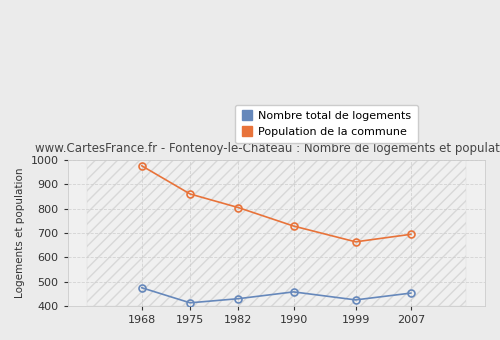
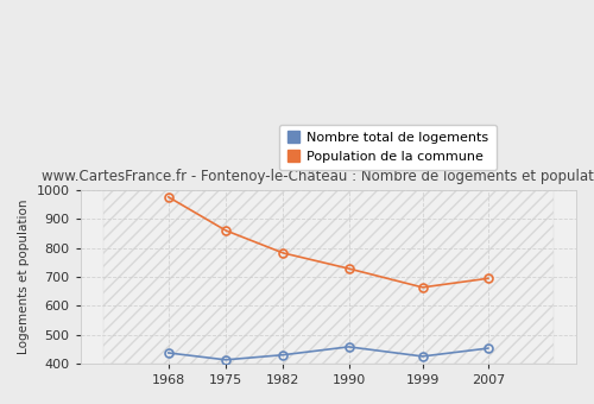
Nombre total de logements/1968: 475 -> 437
Population de la commune/1982: 805 -> 783
